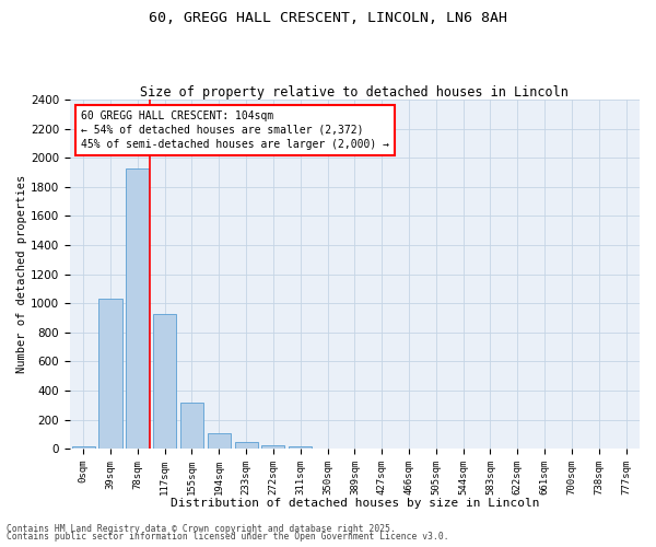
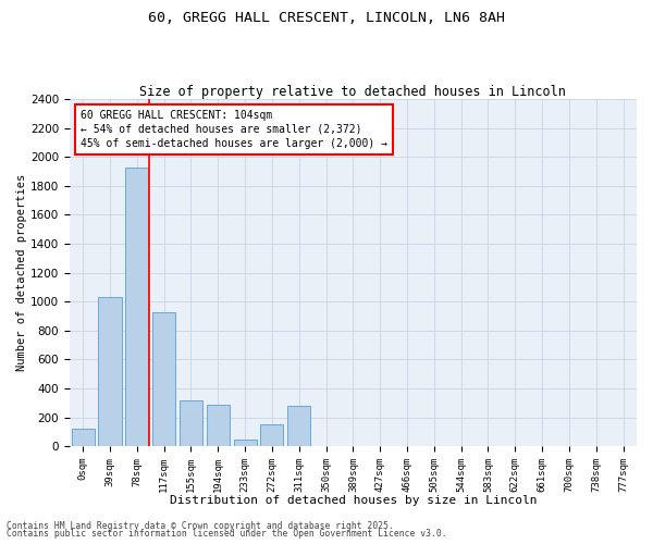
0sqm: 20 -> 120
194sqm: 110 -> 290
272sqm: 20 -> 150
311sqm: 20 -> 280
